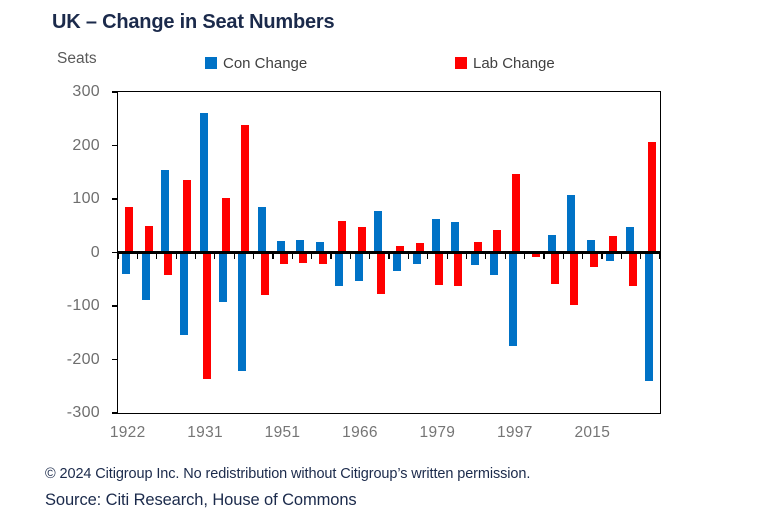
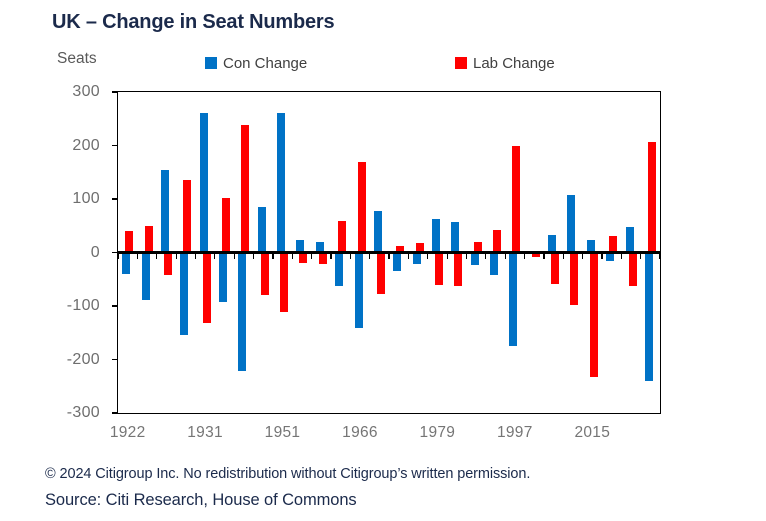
Lab Change/1922: 80 -> 40
Lab Change/1931: -240 -> -130
Con Change/1951: 20 -> 260
Lab Change/1951: -20 -> -110
Con Change/1966: -50 -> -140
Lab Change/1966: 50 -> 170
Lab Change/1997: 150 -> 200
Lab Change/2015: -30 -> -230
